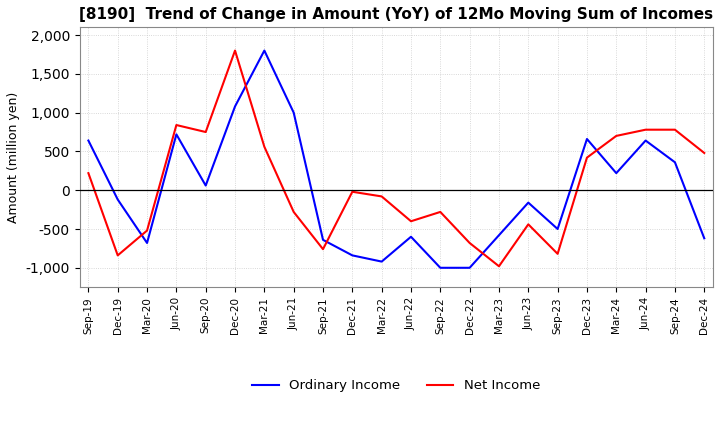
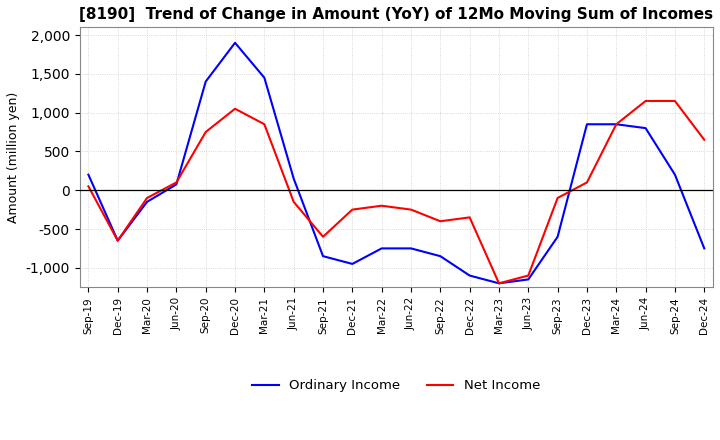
Ordinary Income/Sep-19: 640 -> 200
Net Income/Sep-19: 220 -> 50
Ordinary Income/Dec-19: -120 -> -650
Net Income/Dec-19: -840 -> -650
Ordinary Income/Mar-20: -680 -> -150
Net Income/Mar-20: -520 -> -100
Ordinary Income/Jun-20: 720 -> 80
Net Income/Jun-20: 840 -> 100
Ordinary Income/Sep-20: 60 -> 1,400
Ordinary Income/Dec-20: 1,080 -> 1,900
Net Income/Dec-20: 1,800 -> 1,050
Ordinary Income/Mar-21: 1,800 -> 1,450
Net Income/Mar-21: 560 -> 850
Ordinary Income/Jun-21: 1,000 -> 150
Net Income/Jun-21: -280 -> -150
Ordinary Income/Sep-21: -640 -> -850
Net Income/Sep-21: -760 -> -600
Ordinary Income/Dec-21: -840 -> -950
Net Income/Dec-21: -20 -> -250
Ordinary Income/Mar-22: -920 -> -750
Net Income/Mar-22: -80 -> -200
Ordinary Income/Jun-22: -600 -> -750
Net Income/Jun-22: -400 -> -250
Ordinary Income/Sep-22: -1,000 -> -850
Net Income/Sep-22: -280 -> -400
Ordinary Income/Dec-22: -1,000 -> -1,100
Net Income/Dec-22: -680 -> -350
Ordinary Income/Mar-23: -580 -> -1,200
Net Income/Mar-23: -980 -> -1,200
Ordinary Income/Jun-23: -160 -> -1,150
Net Income/Jun-23: -440 -> -1,100
Ordinary Income/Sep-23: -500 -> -600
Net Income/Sep-23: -820 -> -100
Ordinary Income/Dec-23: 660 -> 850
Net Income/Dec-23: 420 -> 100
Ordinary Income/Mar-24: 220 -> 850
Net Income/Mar-24: 700 -> 850
Ordinary Income/Jun-24: 640 -> 800
Net Income/Jun-24: 780 -> 1,150
Ordinary Income/Sep-24: 360 -> 200
Net Income/Sep-24: 780 -> 1,150
Ordinary Income/Dec-24: -620 -> -750
Net Income/Dec-24: 480 -> 650
